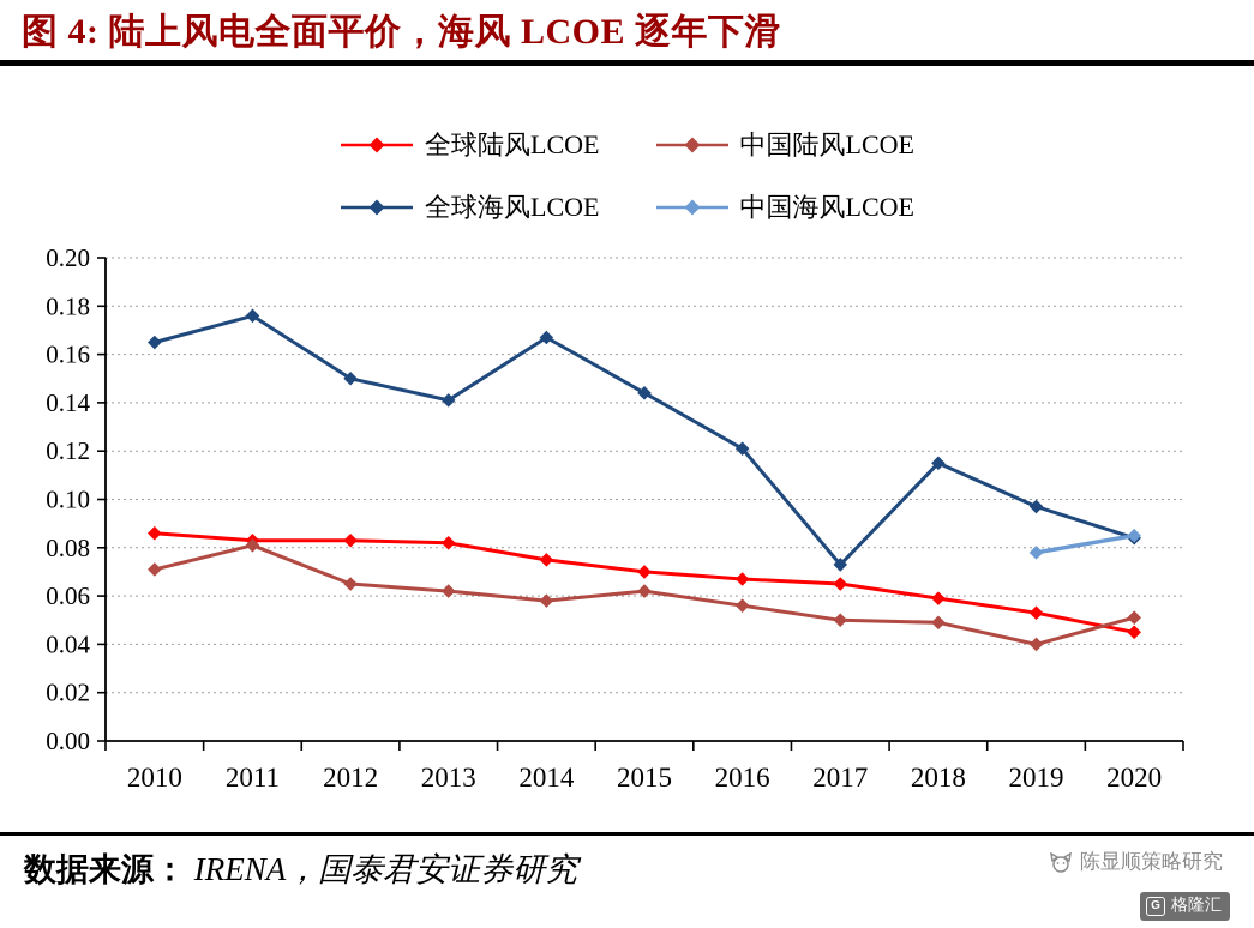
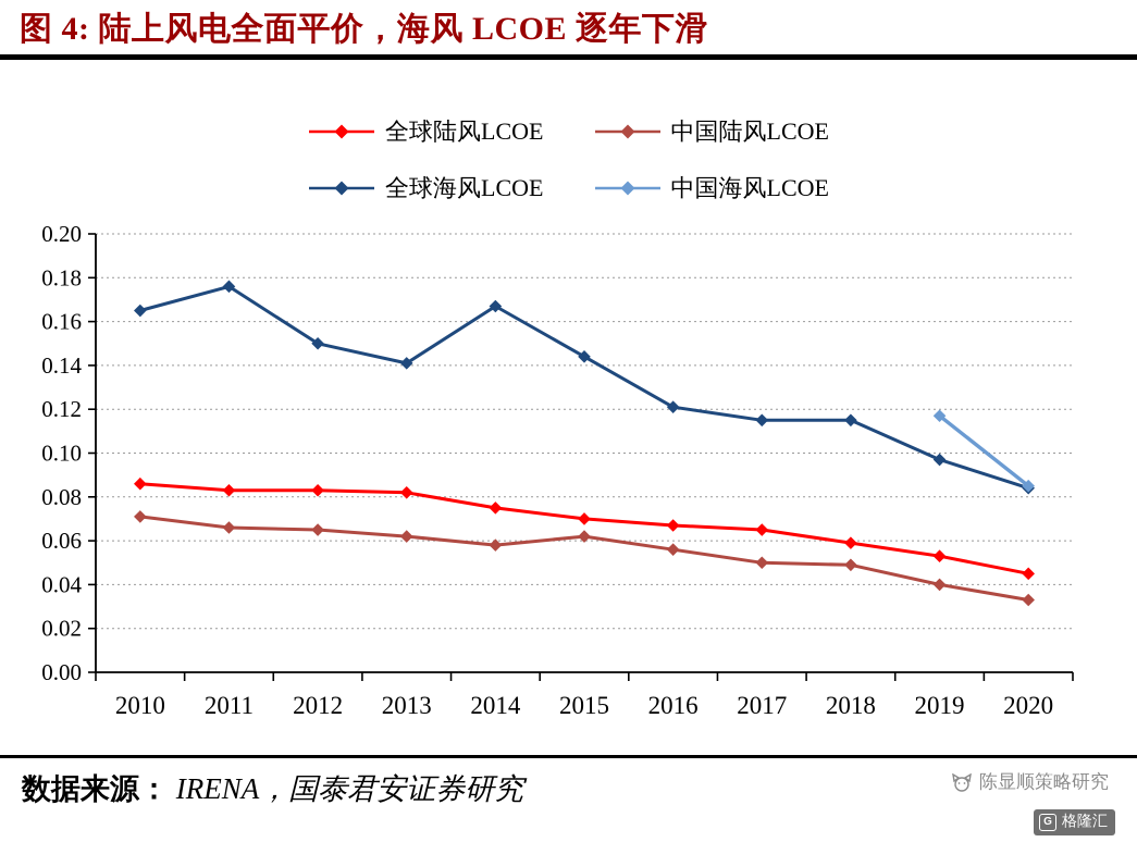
中国陆风LCOE/2011: 0.081 -> 0.066
全球海风LCOE/2017: 0.073 -> 0.115
中国海风LCOE/2019: 0.078 -> 0.117
中国陆风LCOE/2020: 0.051 -> 0.033
